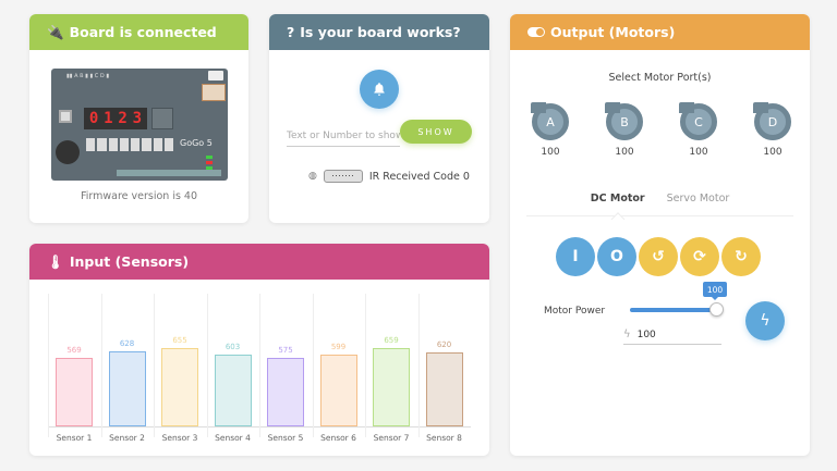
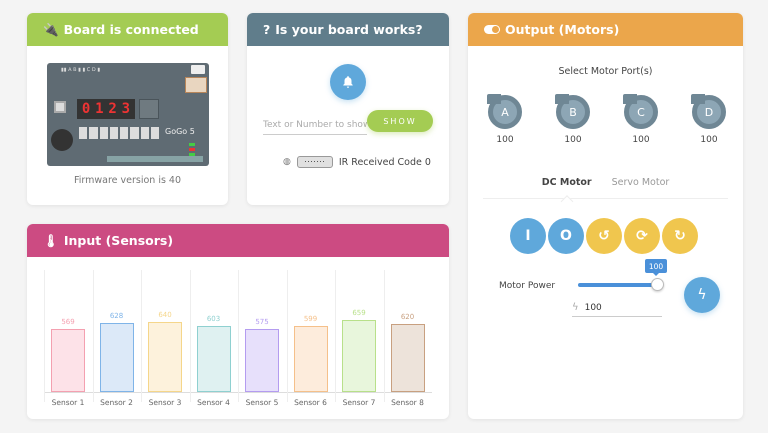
Sensor 3: 655 -> 640
